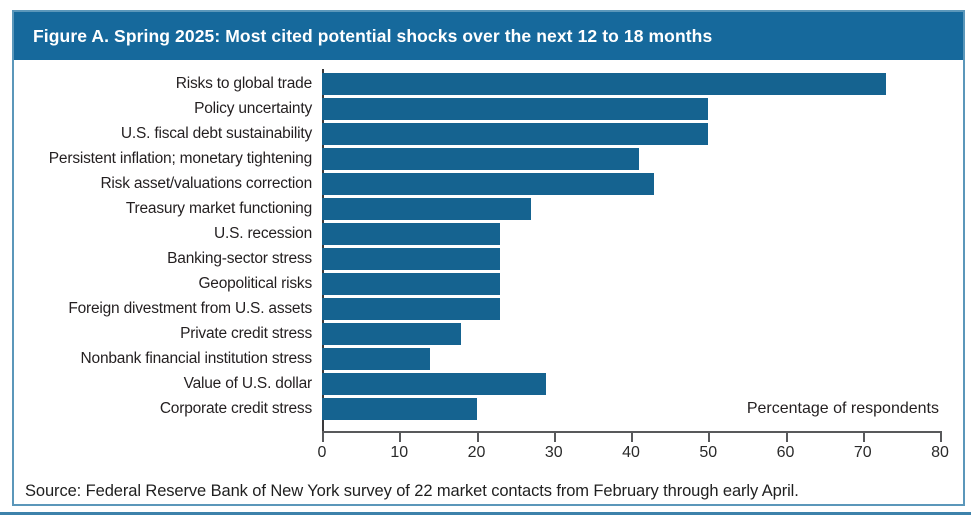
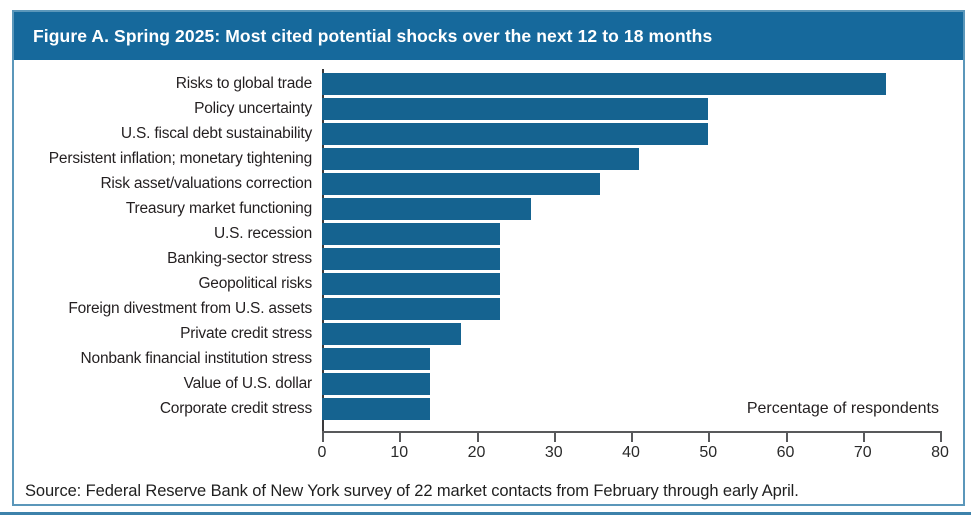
Risk asset/valuations correction: 43 -> 36
Value of U.S. dollar: 29 -> 14
Corporate credit stress: 20 -> 14
